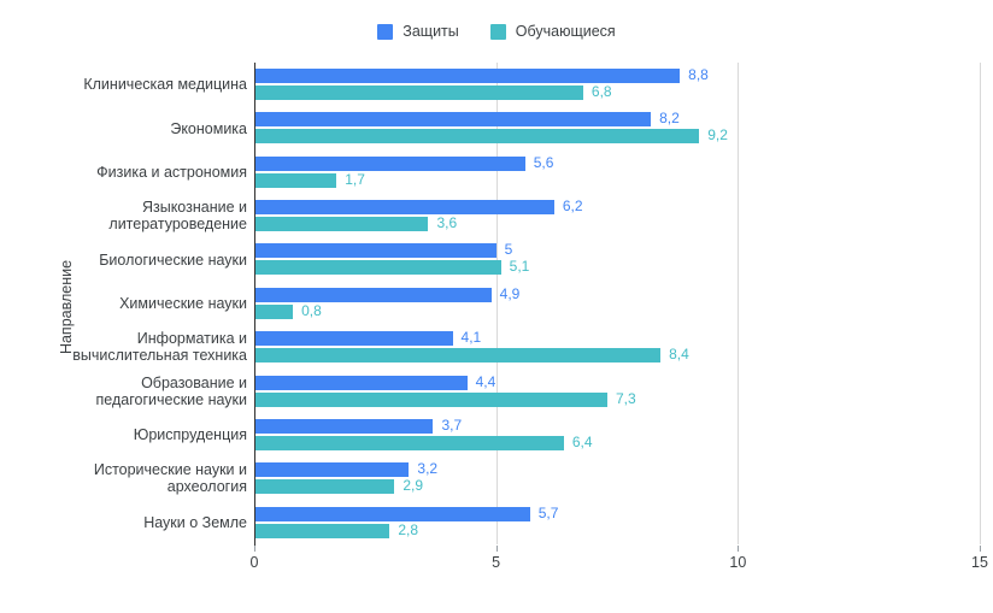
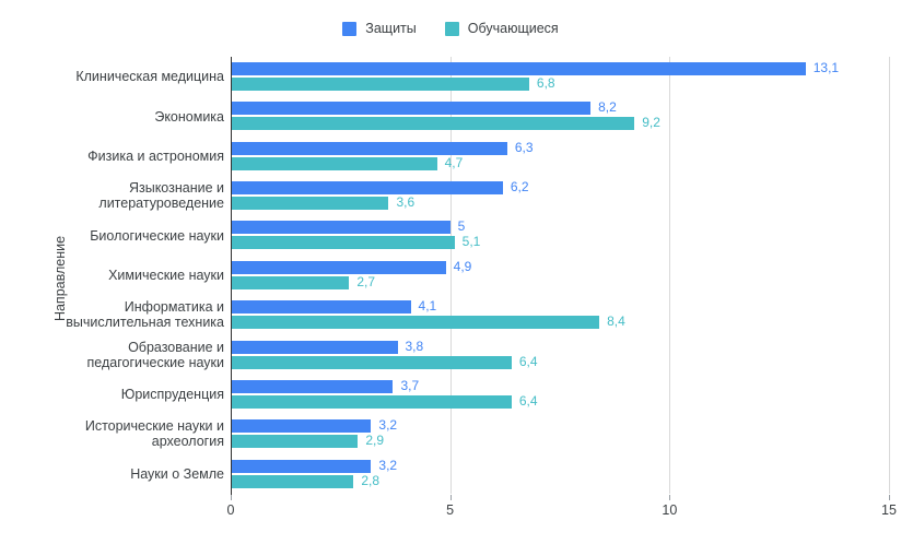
Защиты/Клиническая медицина: 8,8 -> 13,1
Защиты/Физика и астрономия: 5,6 -> 6,3
Обучающиеся/Физика и астрономия: 1,7 -> 4,7
Обучающиеся/Химические науки: 0,8 -> 2,7
Защиты/Образование и педагогические науки: 4,4 -> 3,8
Обучающиеся/Образование и педагогические науки: 7,3 -> 6,4
Защиты/Науки о Земле: 5,7 -> 3,2
